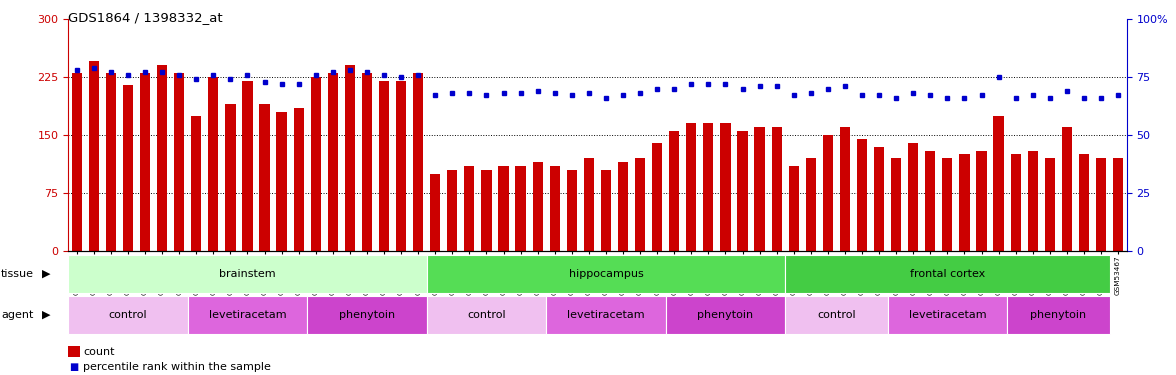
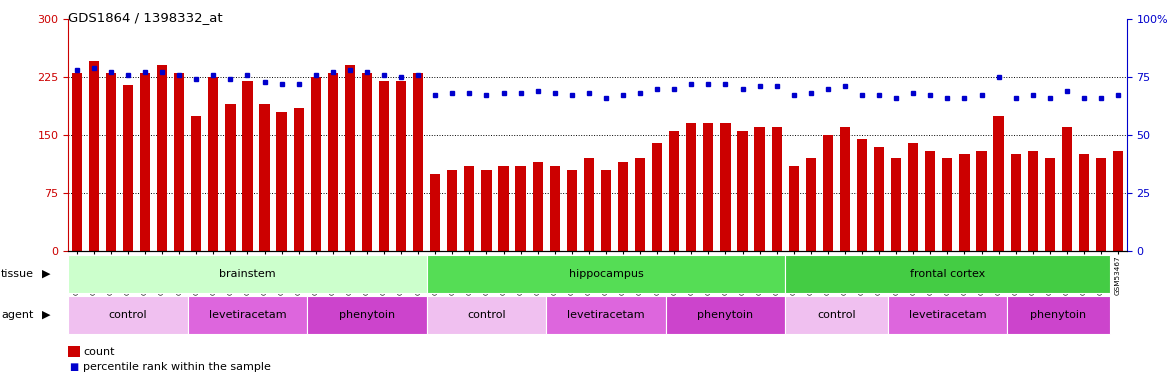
GSM53467: 120 -> 130
